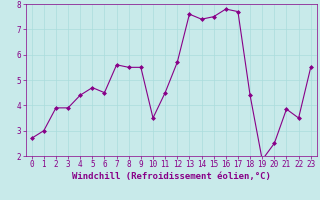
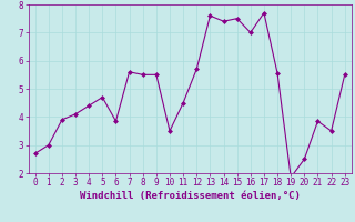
3: 3.90 -> 4.10
6: 4.50 -> 3.85
16: 7.80 -> 7.00
18: 4.40 -> 5.55
